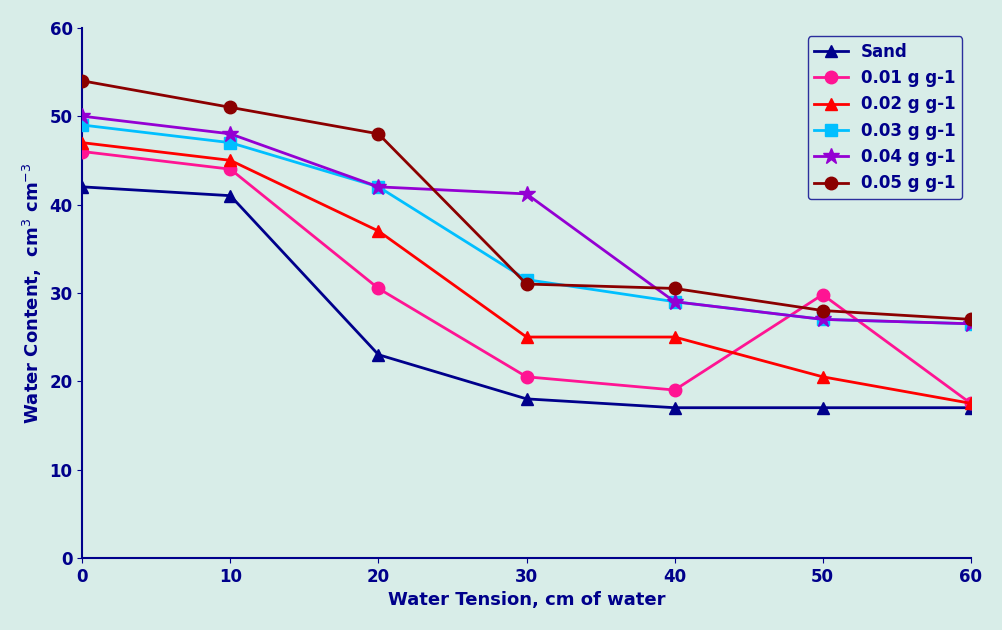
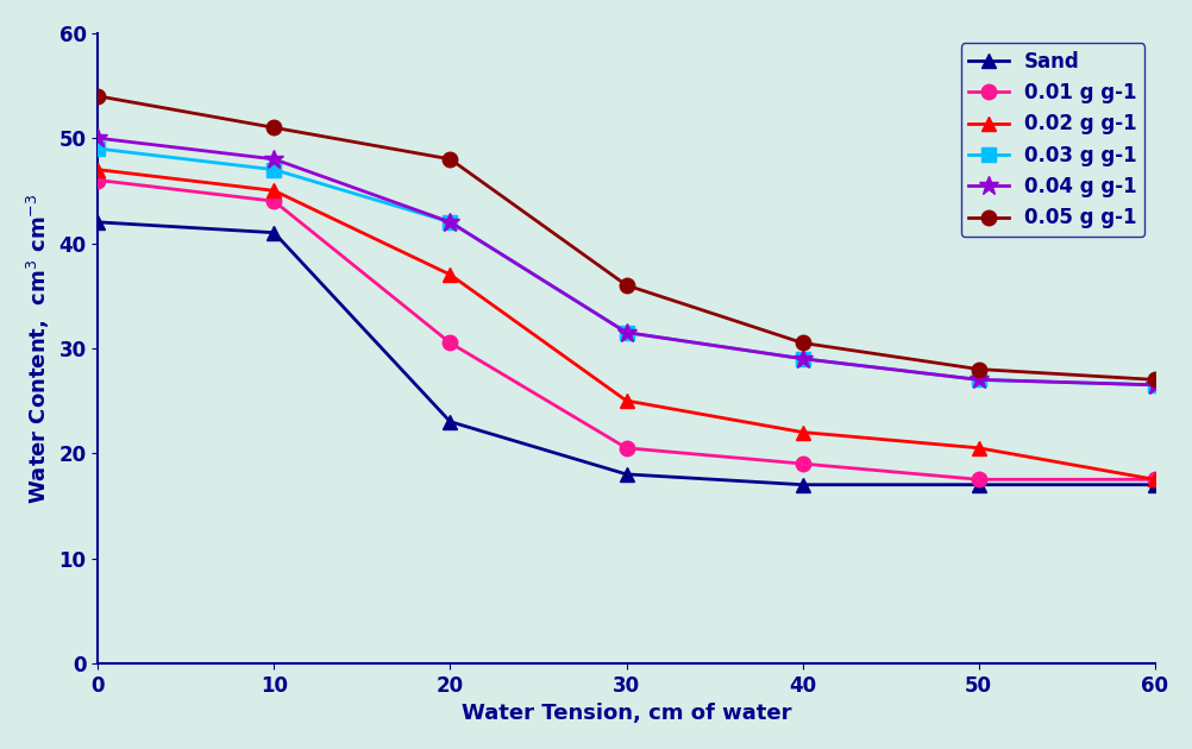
0.04 g g-1/30: 41.2 -> 31.5
0.05 g g-1/30: 31.0 -> 36.0
0.02 g g-1/40: 25.0 -> 22.0
0.01 g g-1/50: 29.8 -> 17.5
